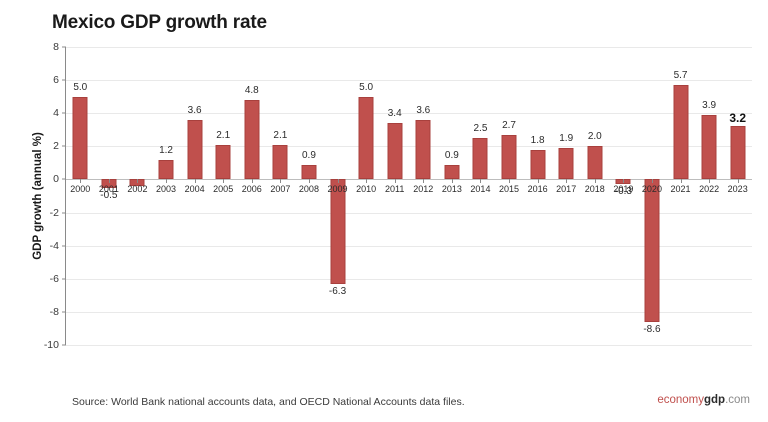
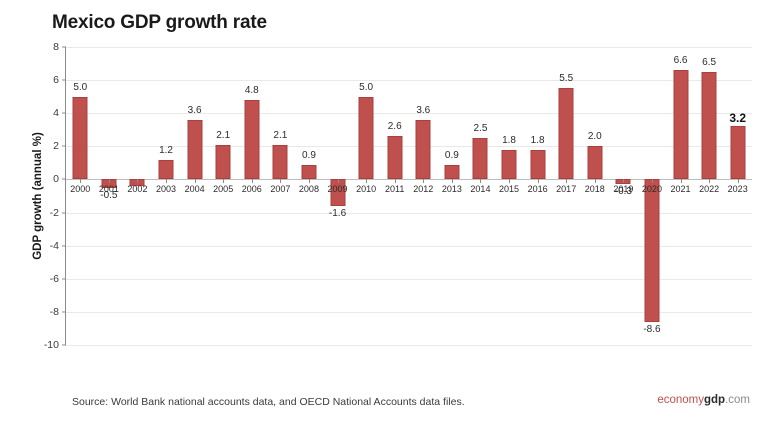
2009: -6.3 -> -1.6
2011: 3.4 -> 2.6
2015: 2.7 -> 1.8
2017: 1.9 -> 5.5
2021: 5.7 -> 6.6
2022: 3.9 -> 6.5
